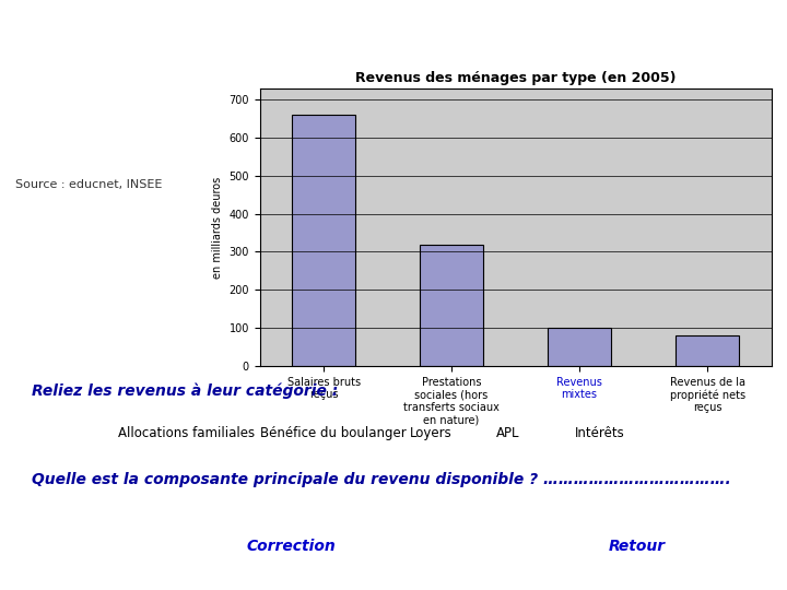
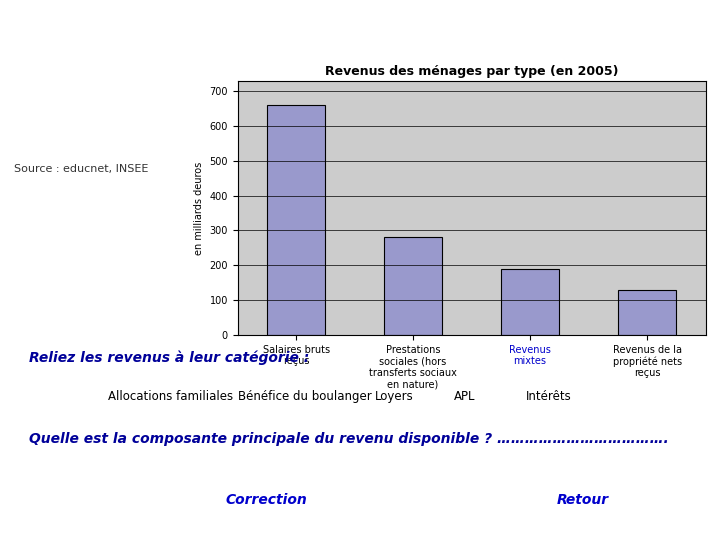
Prestations sociales (hors transferts sociaux en nature): 320 -> 280
Revenus mixtes: 100 -> 190
Revenus de la propriété nets reçus: 80 -> 130
